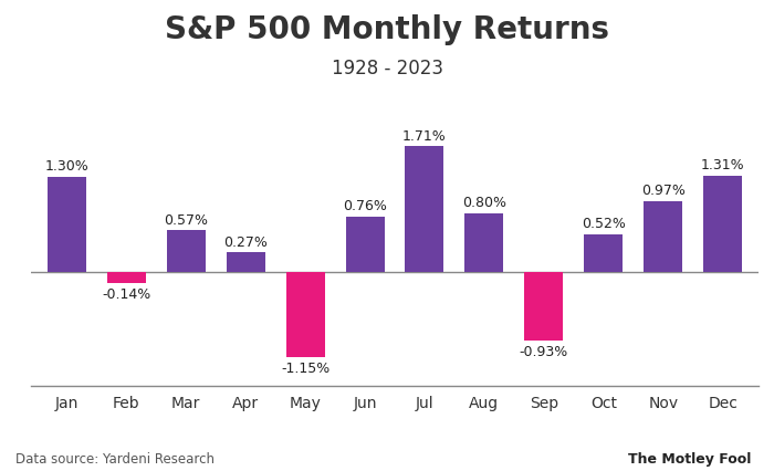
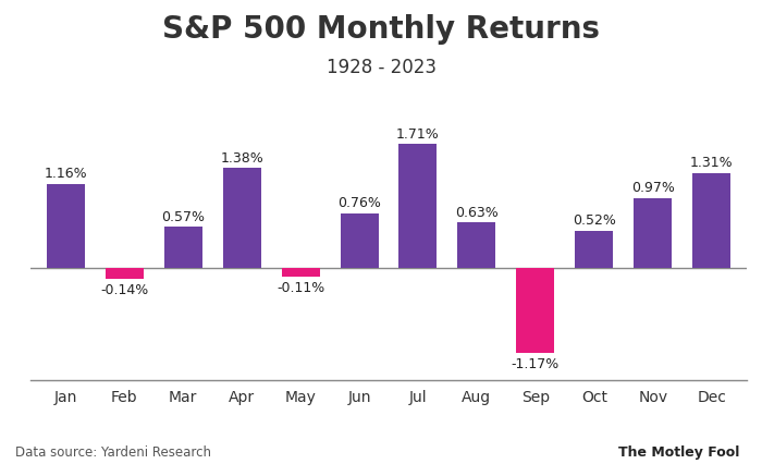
Jan: 1.30% -> 1.16%
Apr: 0.27% -> 1.38%
May: -1.15% -> -0.11%
Aug: 0.80% -> 0.63%
Sep: -0.93% -> -1.17%
